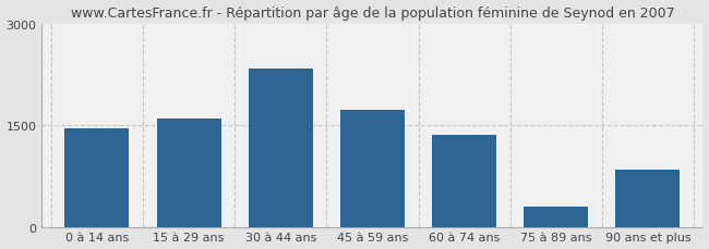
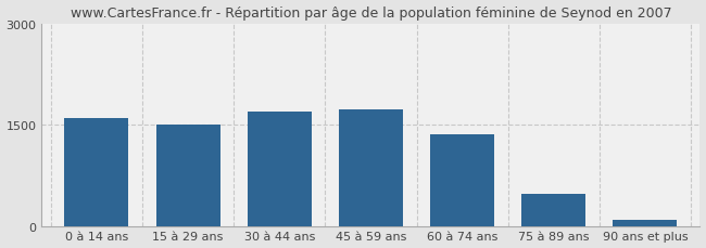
0 à 14 ans: 1460 -> 1590
15 à 29 ans: 1600 -> 1500
30 à 44 ans: 2340 -> 1700
75 à 89 ans: 300 -> 480
90 ans et plus: 840 -> 100
